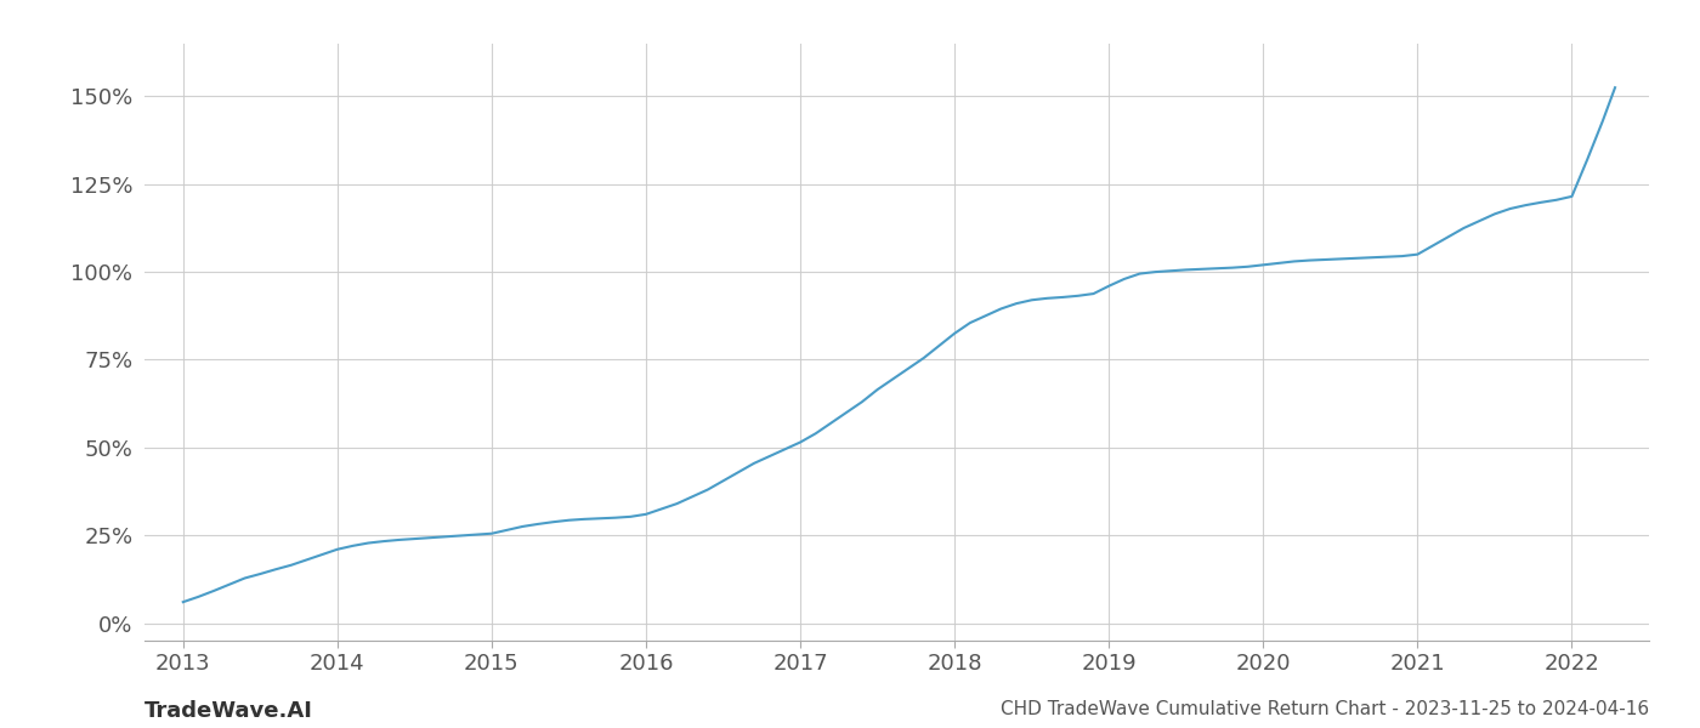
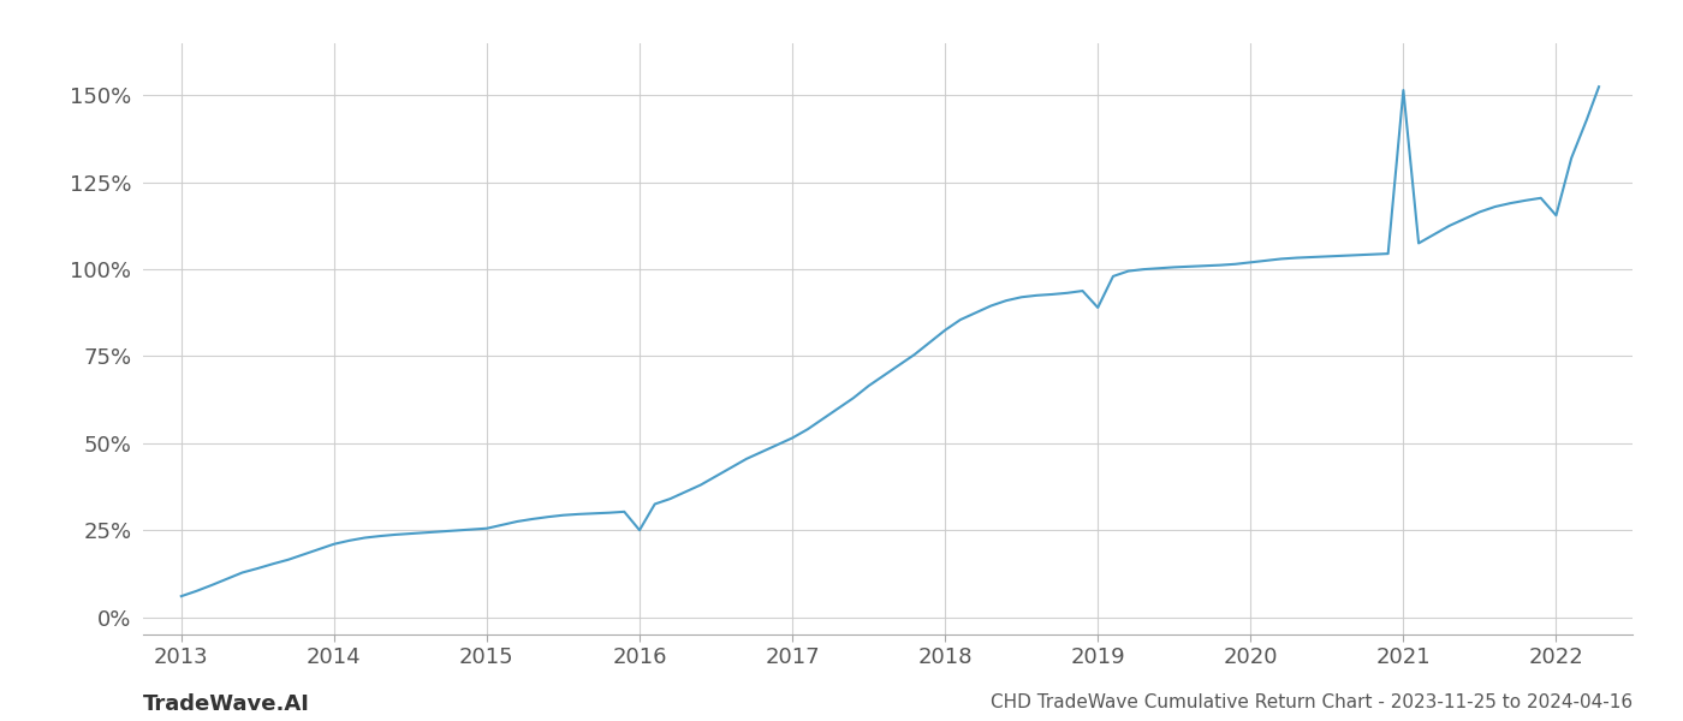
2016: 31.0% -> 25.0%
2019: 96.0% -> 89.0%
2021: 105.0% -> 151.5%
2022: 121.5% -> 115.5%
